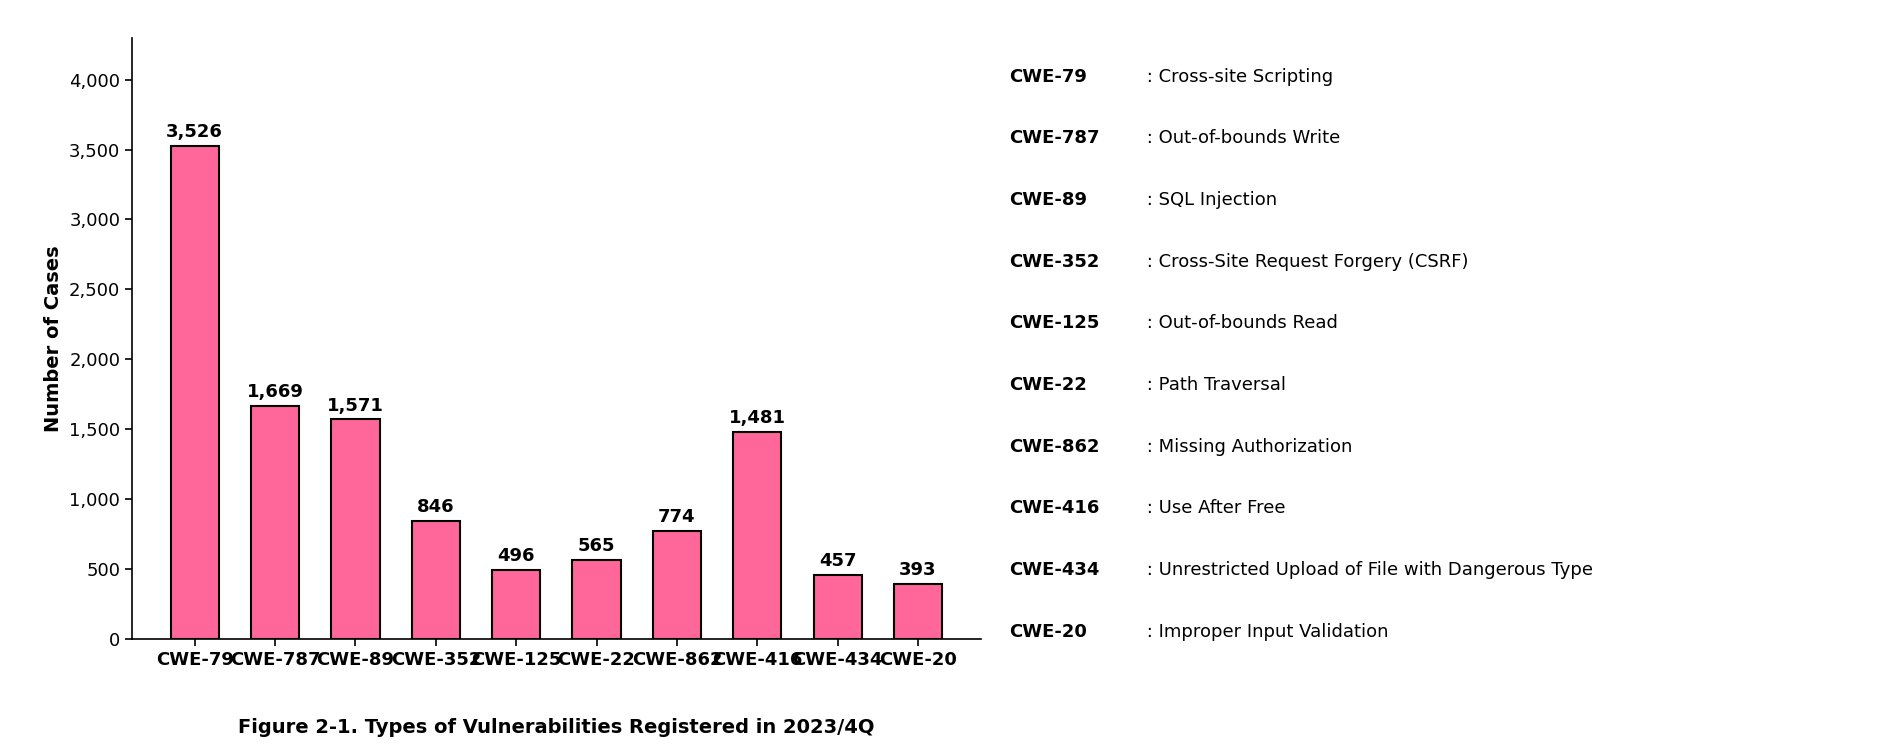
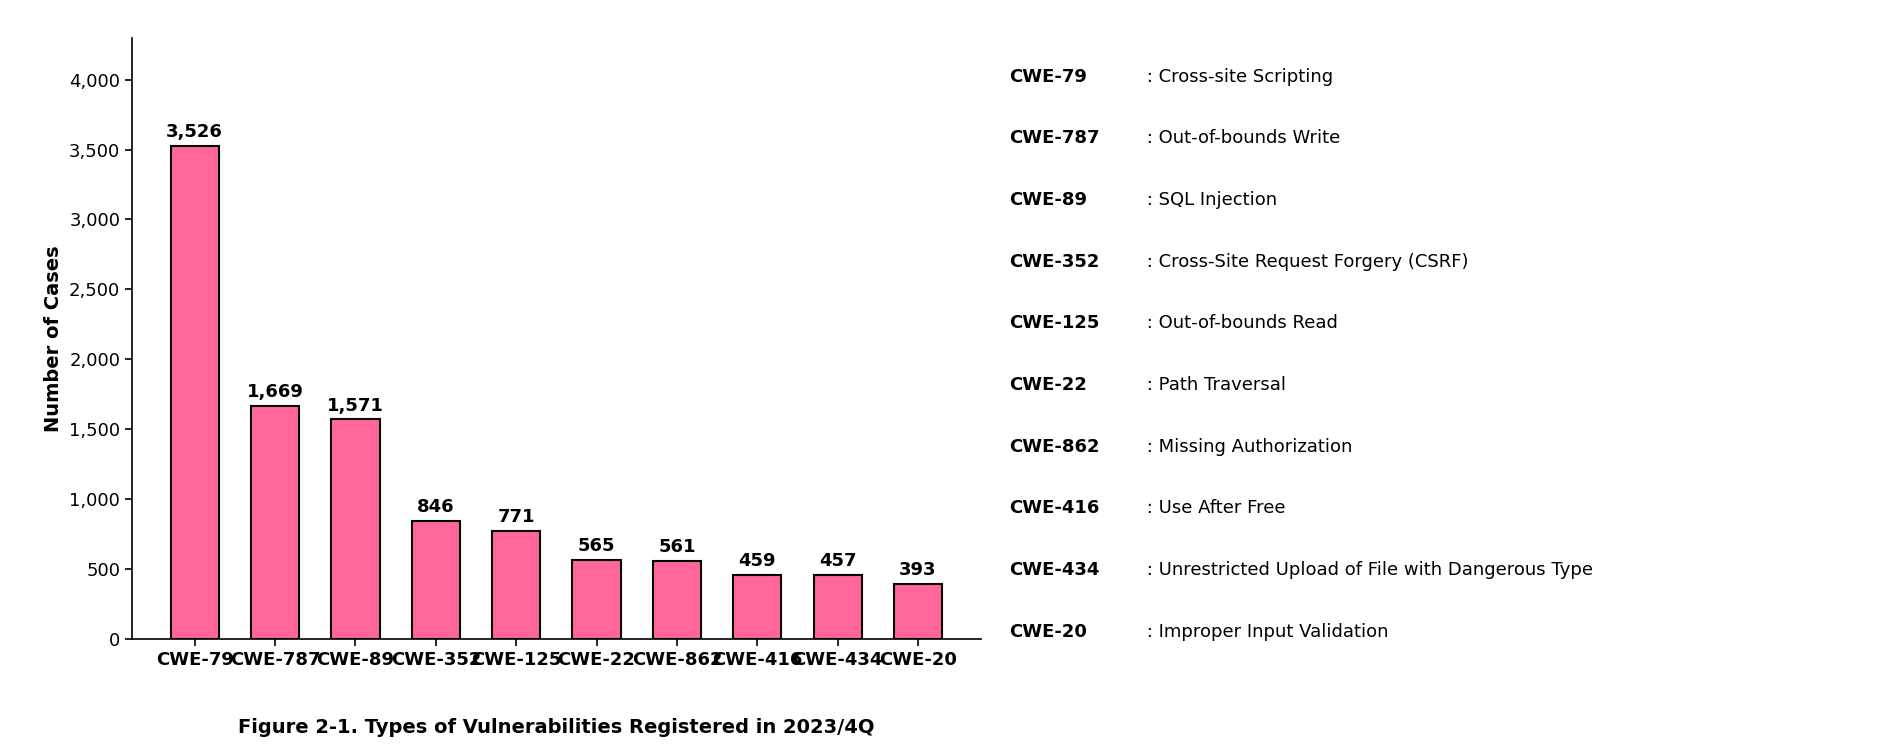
CWE-125: 496 -> 771
CWE-862: 774 -> 561
CWE-416: 1,481 -> 459
